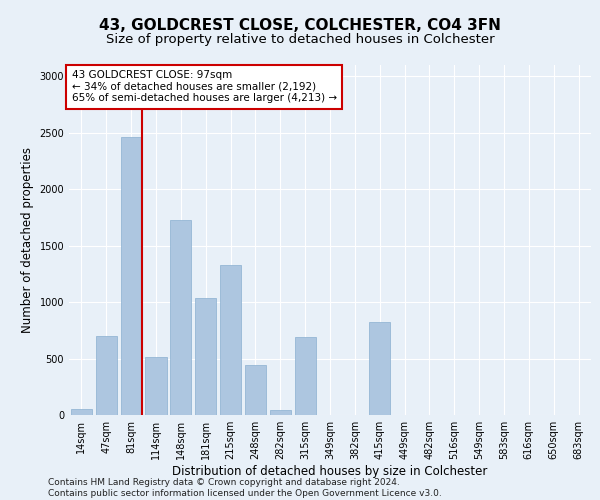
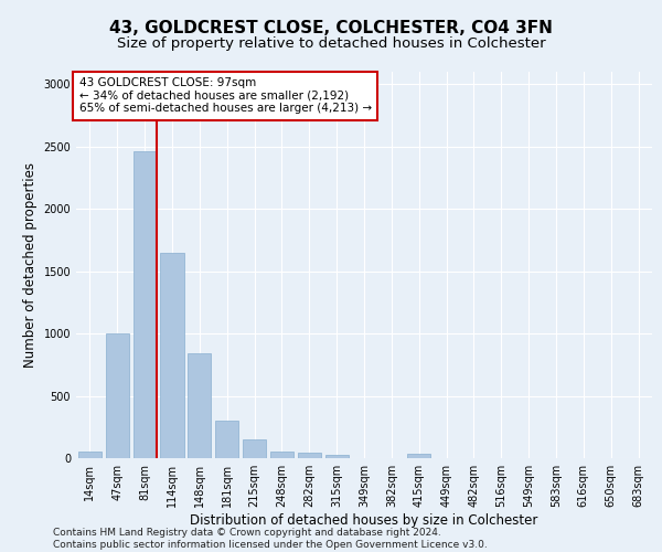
47sqm: 700 -> 1000
114sqm: 510 -> 1650
148sqm: 1730 -> 840
181sqm: 1040 -> 300
215sqm: 1330 -> 150
248sqm: 440 -> 60
315sqm: 690 -> 30
415sqm: 820 -> 40
